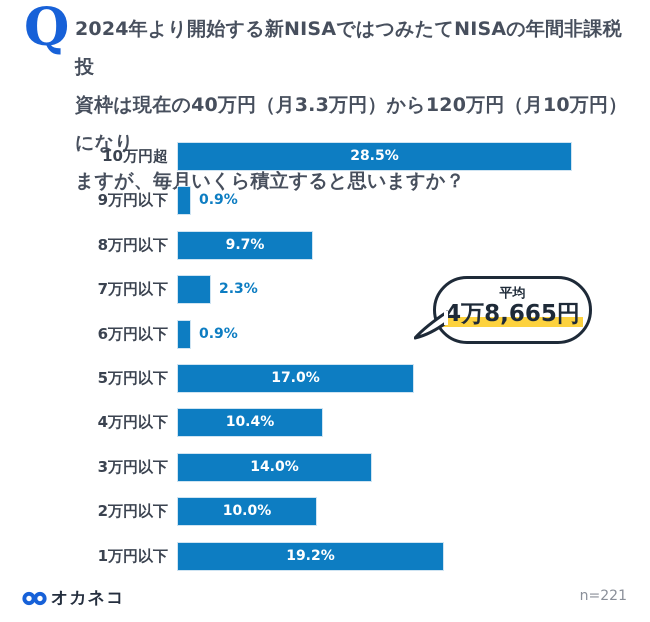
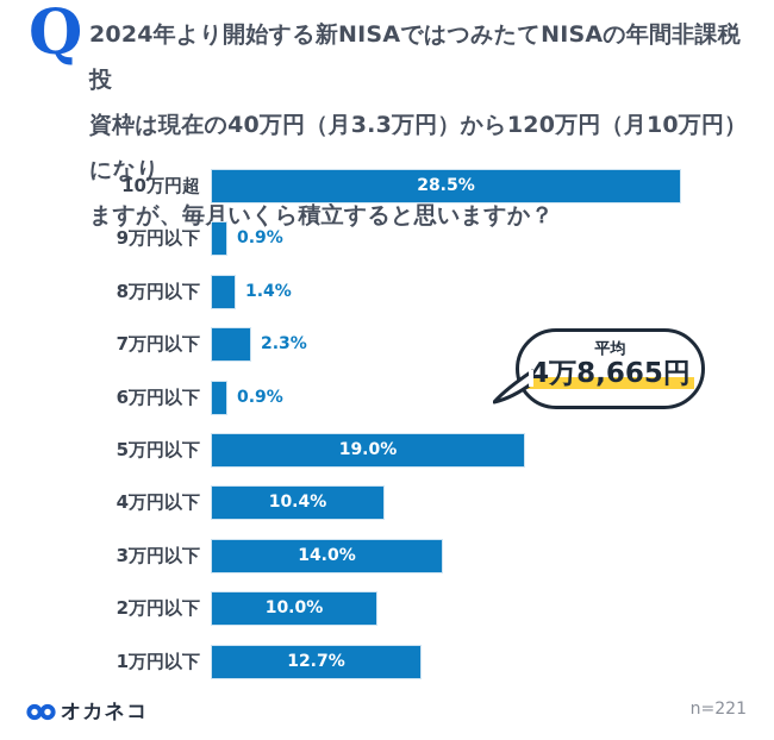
8万円以下: 9.7% -> 1.4%
5万円以下: 17.0% -> 19.0%
1万円以下: 19.2% -> 12.7%
